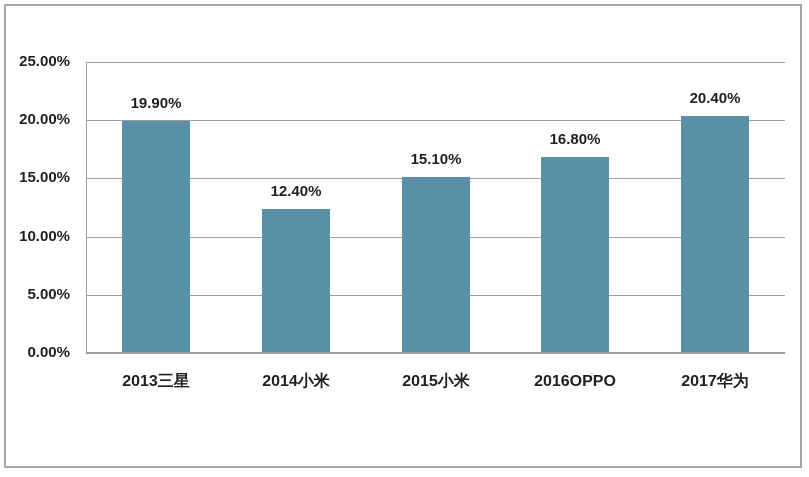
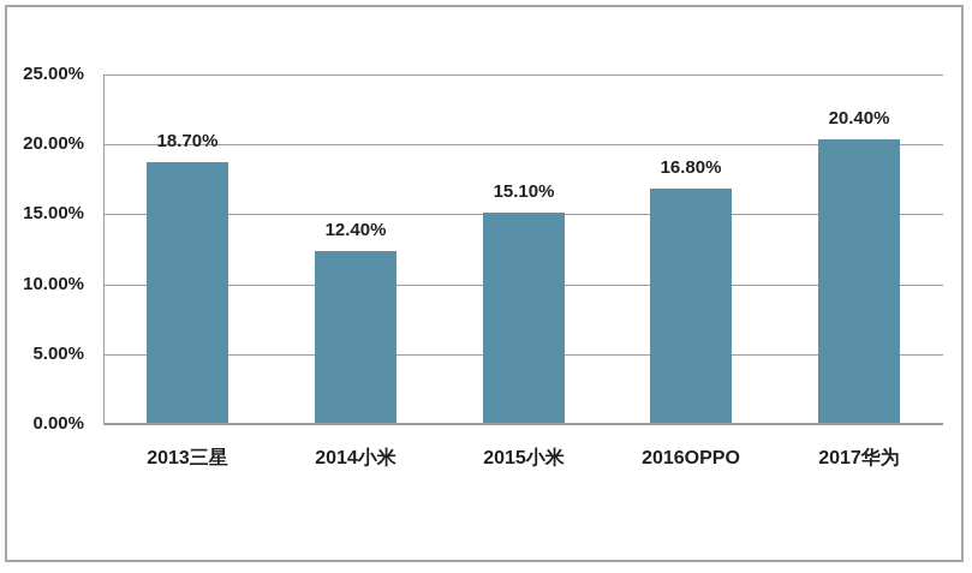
2013三星: 19.90% -> 18.70%
